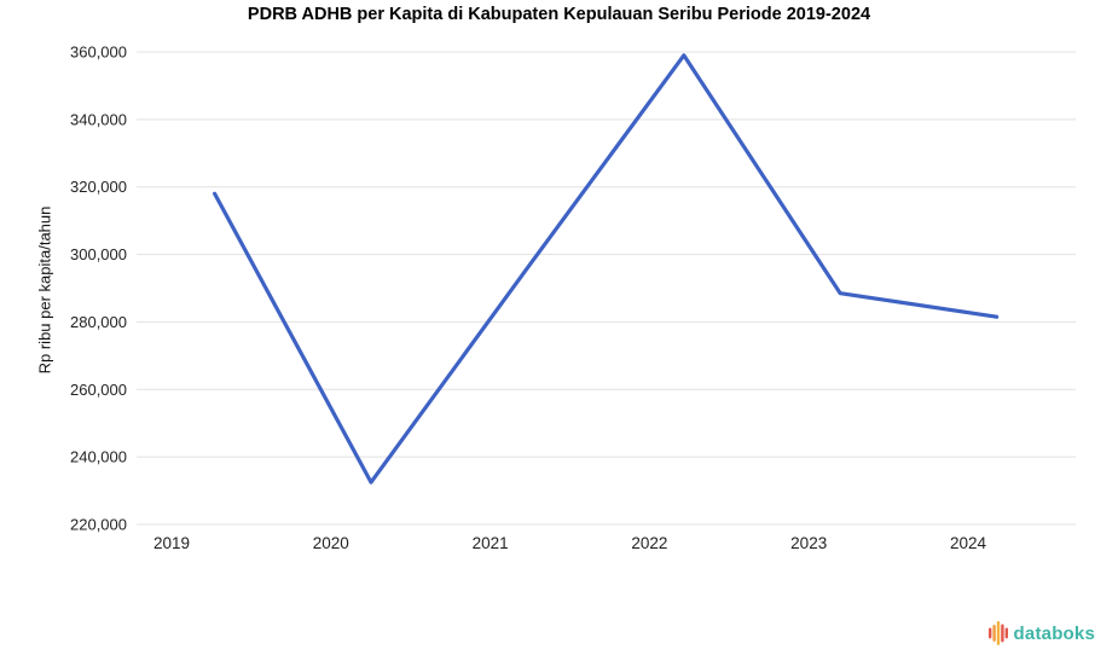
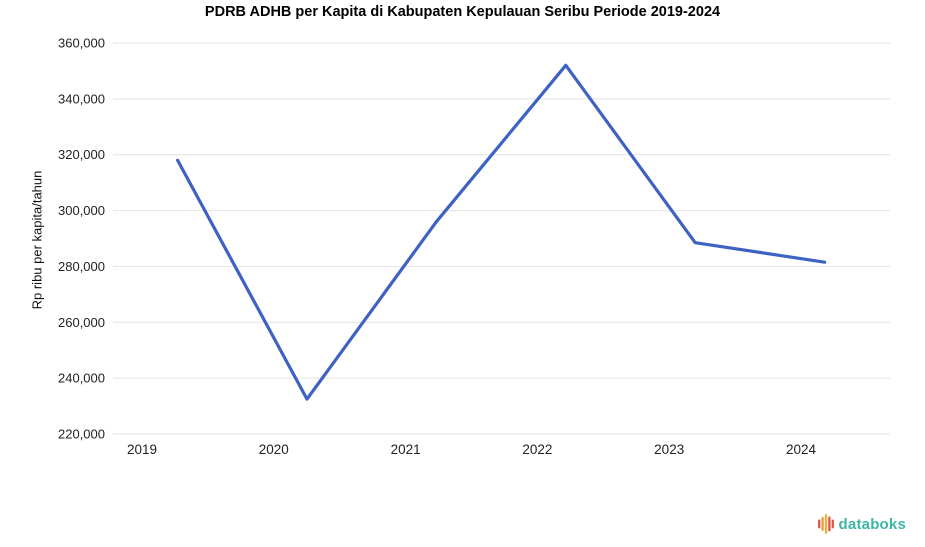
2022: 359000 -> 352000
